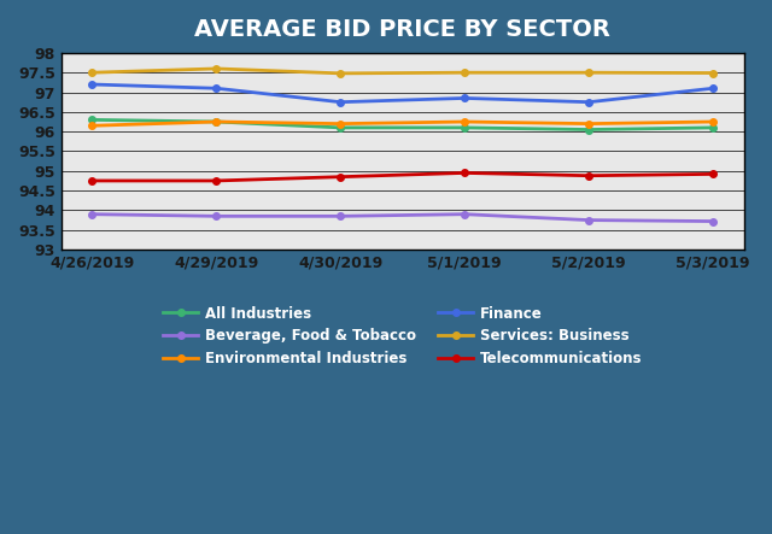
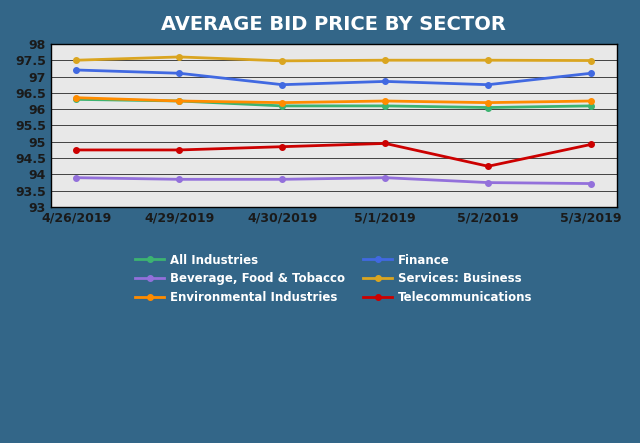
Environmental Industries/4/26/2019: 96.15 -> 96.35
Telecommunications/5/2/2019: 94.88 -> 94.25
